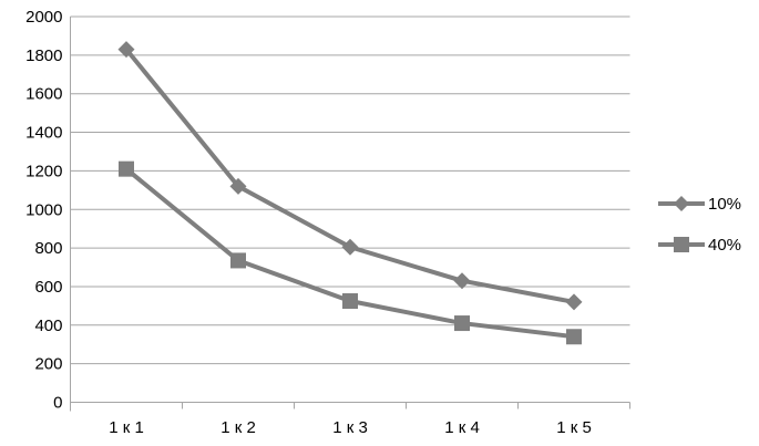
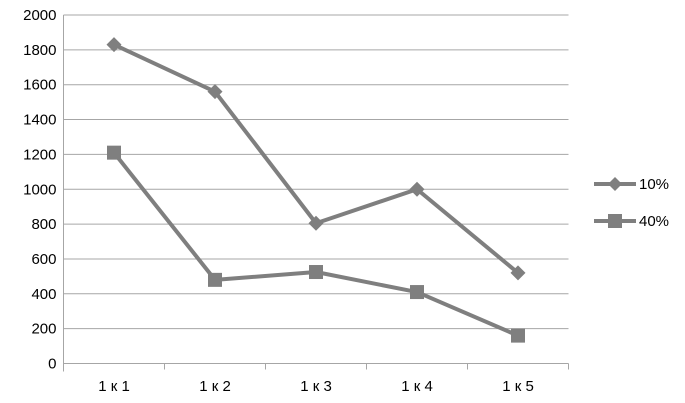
10%/1 к 2: 1120 -> 1560
40%/1 к 2: 740 -> 480
10%/1 к 4: 630 -> 1000
40%/1 к 5: 340 -> 160
